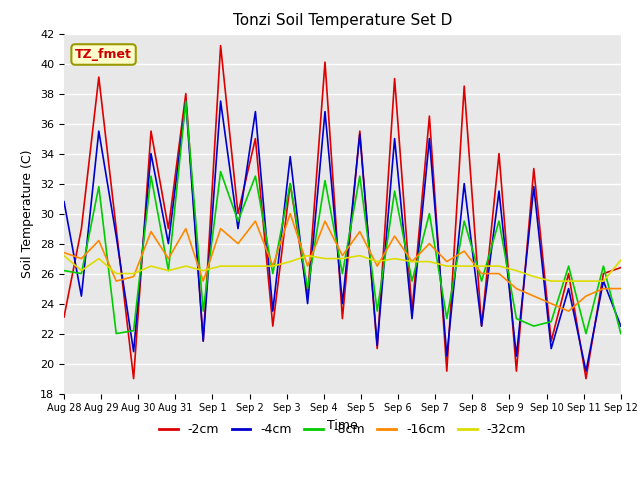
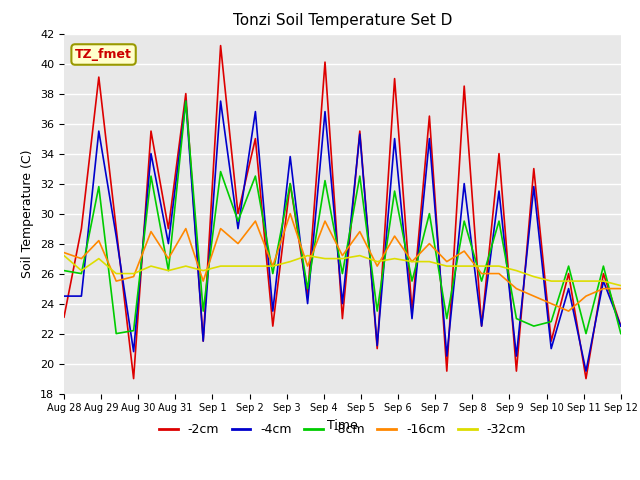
-4cm/Aug 28: 30.8 -> 24.5
-2cm/Sep 12: 26.4 -> 22.5
-32cm/Sep 12: 26.9 -> 25.2
